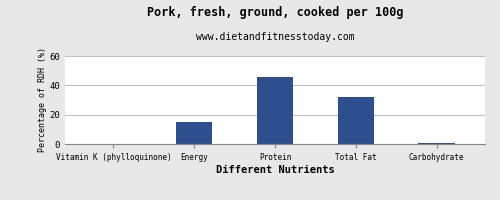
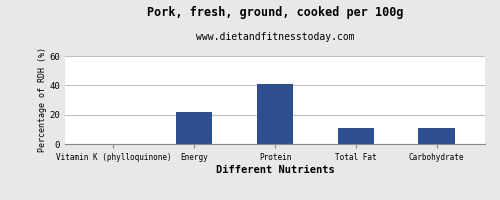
Energy: 15 -> 22
Protein: 46 -> 41
Total Fat: 32 -> 11
Carbohydrate: 1 -> 11
